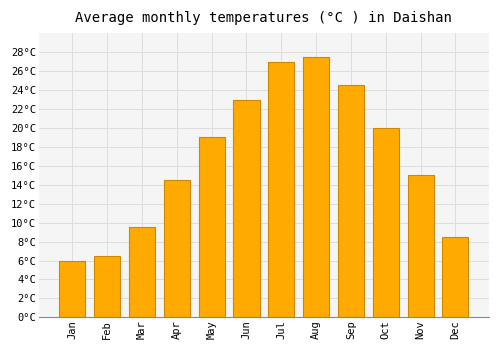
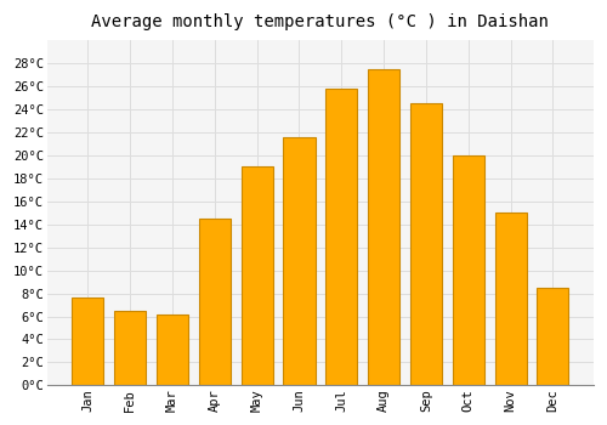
Jan: 6.0°C -> 7.6°C
Mar: 9.5°C -> 6.2°C
Jun: 23.0°C -> 21.6°C
Jul: 27.0°C -> 25.8°C
